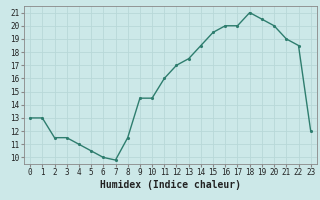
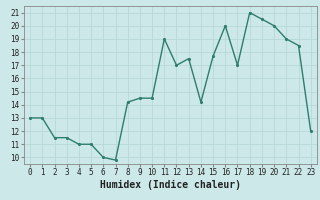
5: 10.5 -> 11.0
8: 11.5 -> 14.2
11: 16.0 -> 19.0
14: 18.5 -> 14.2
15: 19.5 -> 17.7
17: 20.0 -> 17.0
